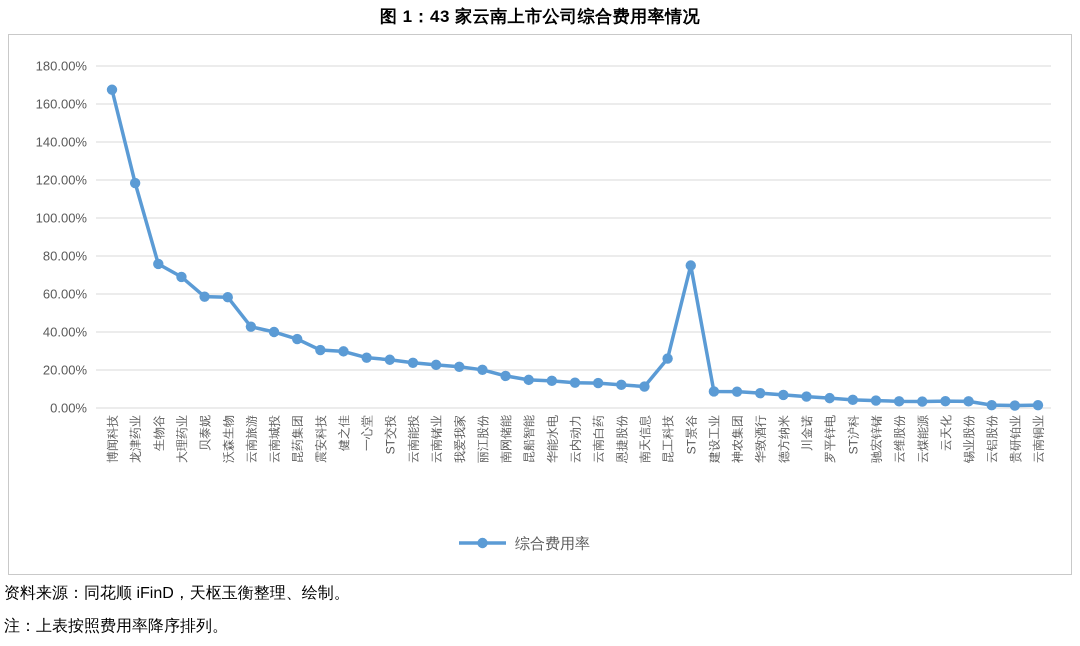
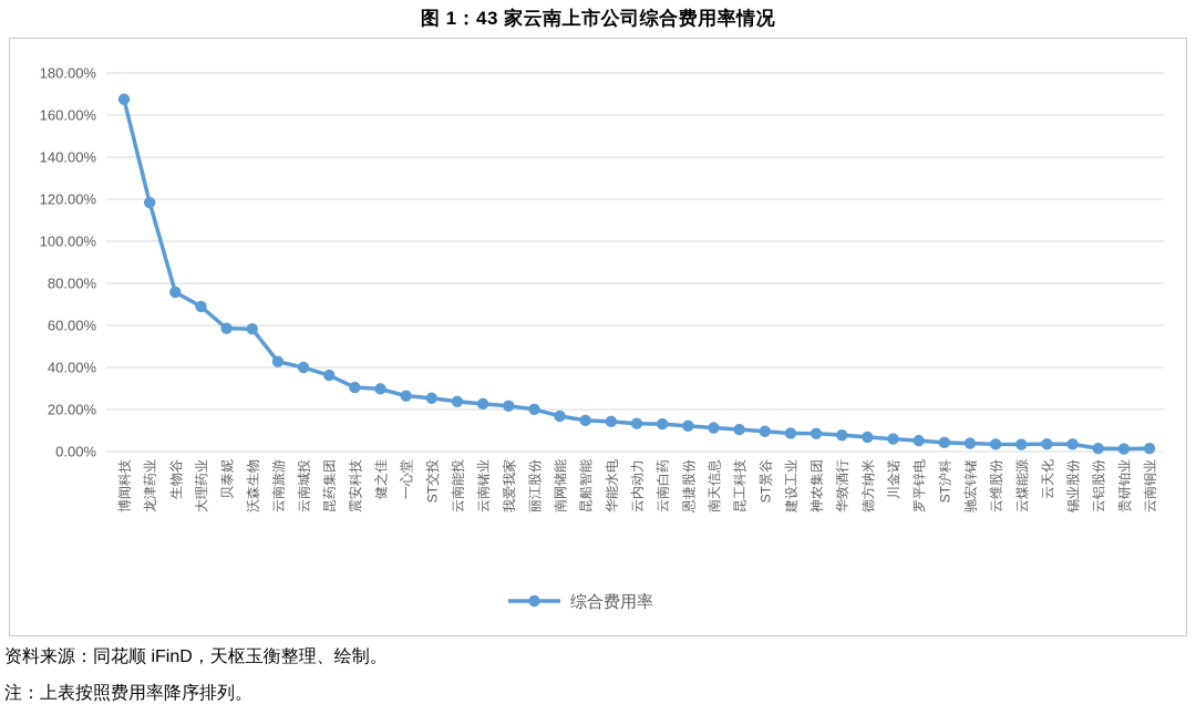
昆工科技: 26% -> 10%
ST景谷: 75% -> 10%
